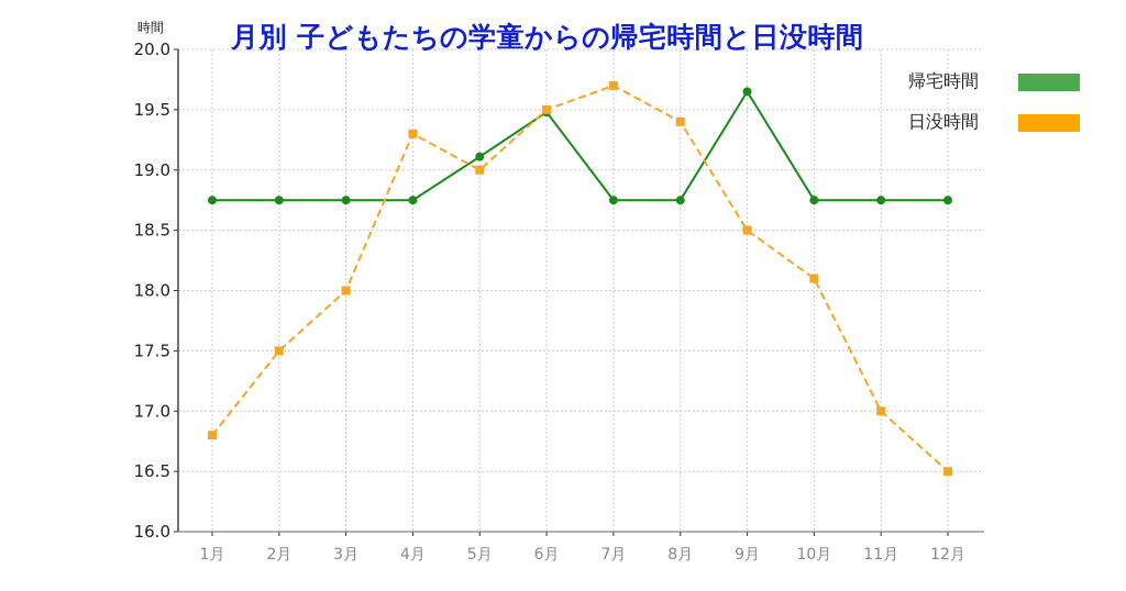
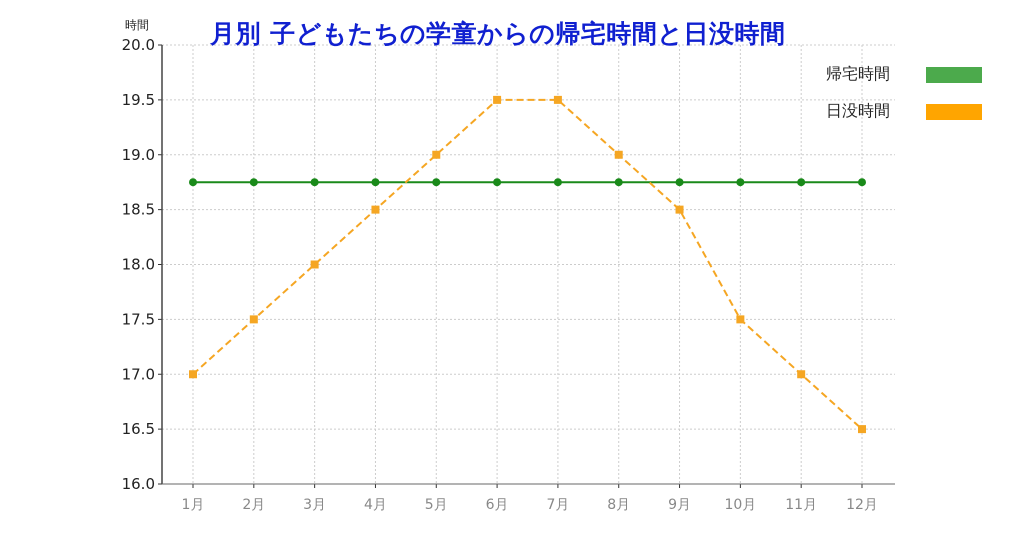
日没時間/1月: 16.8 -> 17.0
日没時間/4月: 19.3 -> 18.5
帰宅時間/5月: 19.11 -> 18.75
帰宅時間/6月: 19.48 -> 18.75
日没時間/7月: 19.7 -> 19.5
日没時間/8月: 19.4 -> 19.0
帰宅時間/9月: 19.65 -> 18.75
日没時間/10月: 18.1 -> 17.5
